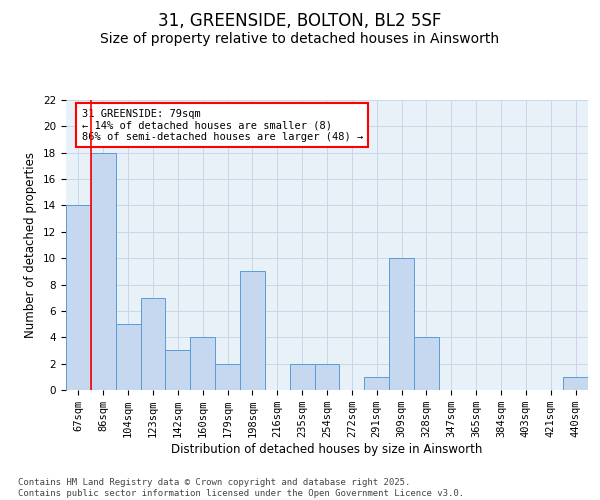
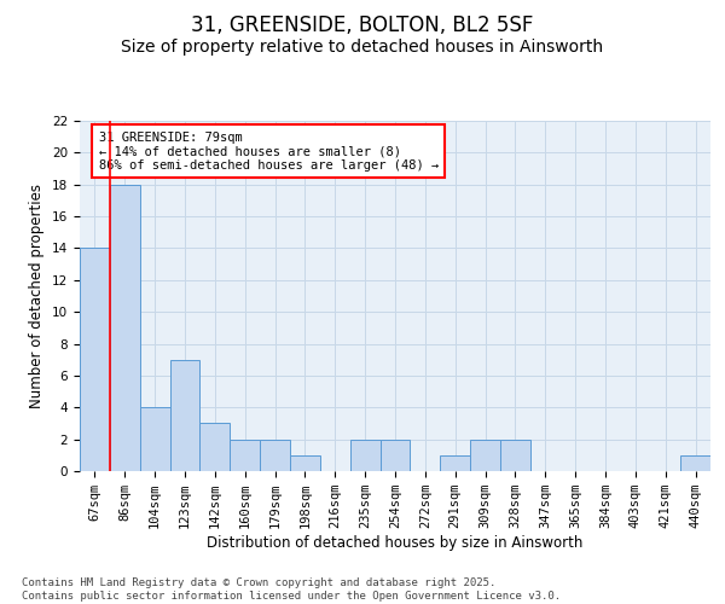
104sqm: 5 -> 4
160sqm: 4 -> 2
198sqm: 9 -> 1
309sqm: 10 -> 2
328sqm: 4 -> 2
